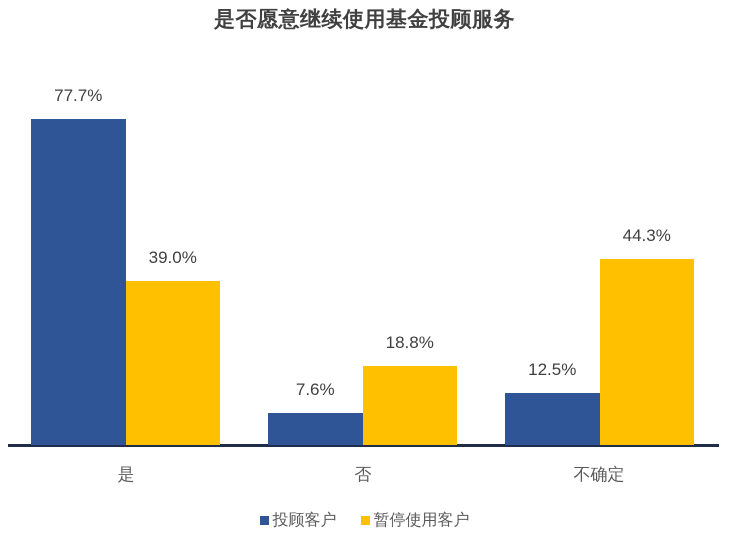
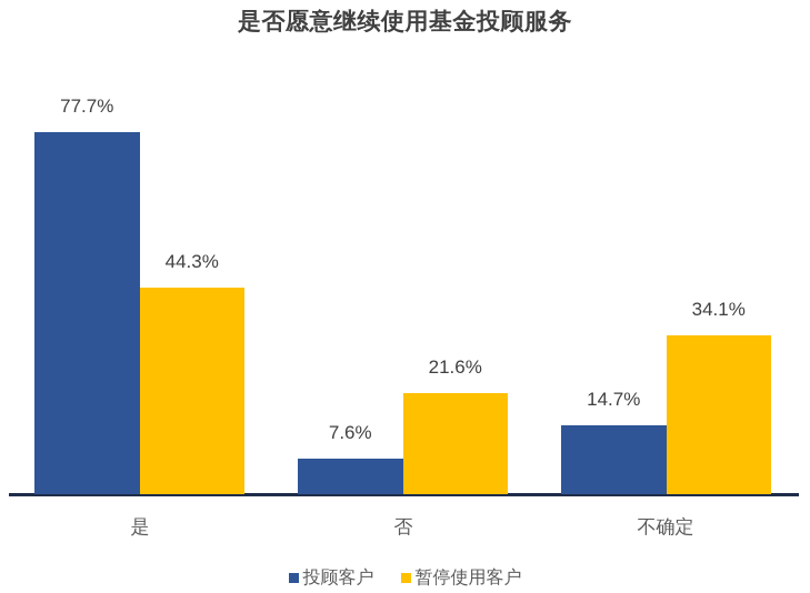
暂停使用客户/是: 39.0% -> 44.3%
暂停使用客户/否: 18.8% -> 21.6%
投顾客户/不确定: 12.5% -> 14.7%
暂停使用客户/不确定: 44.3% -> 34.1%
